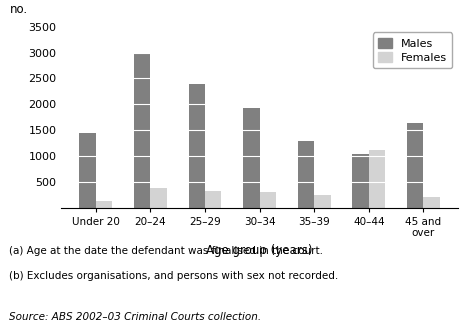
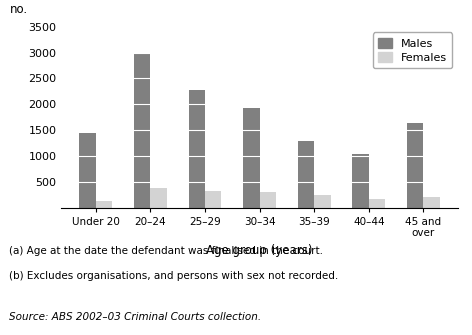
Males/25–29: 2400 -> 2280
Females/40–44: 1120 -> 160
